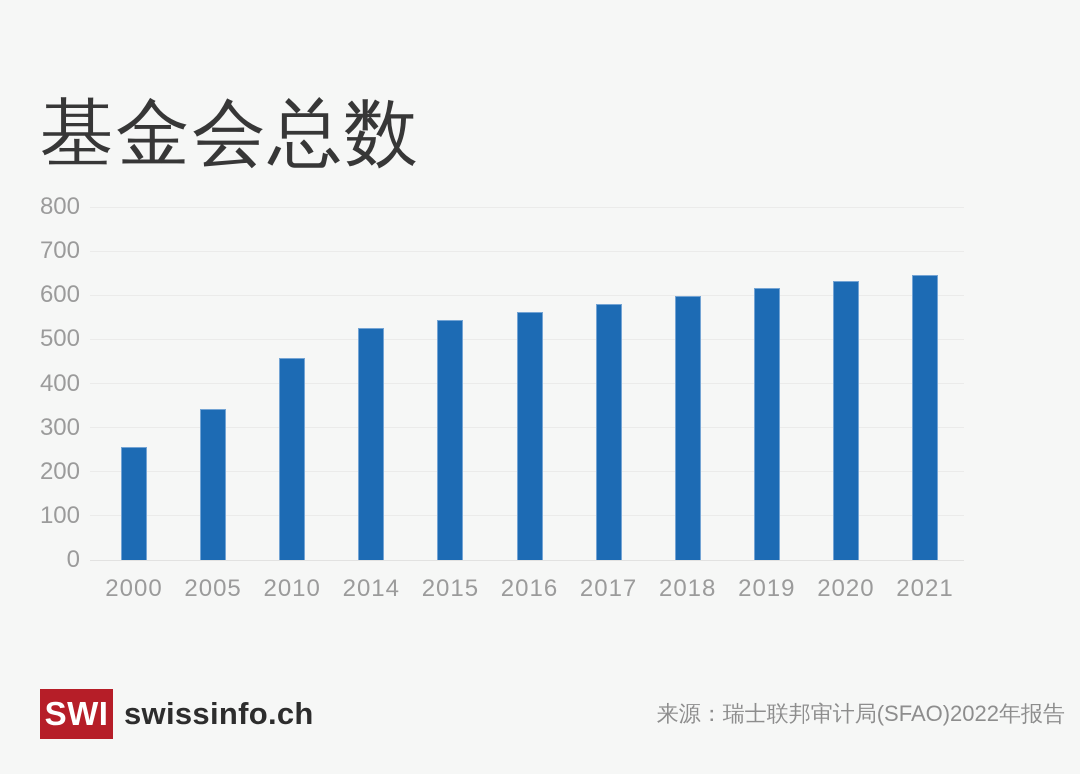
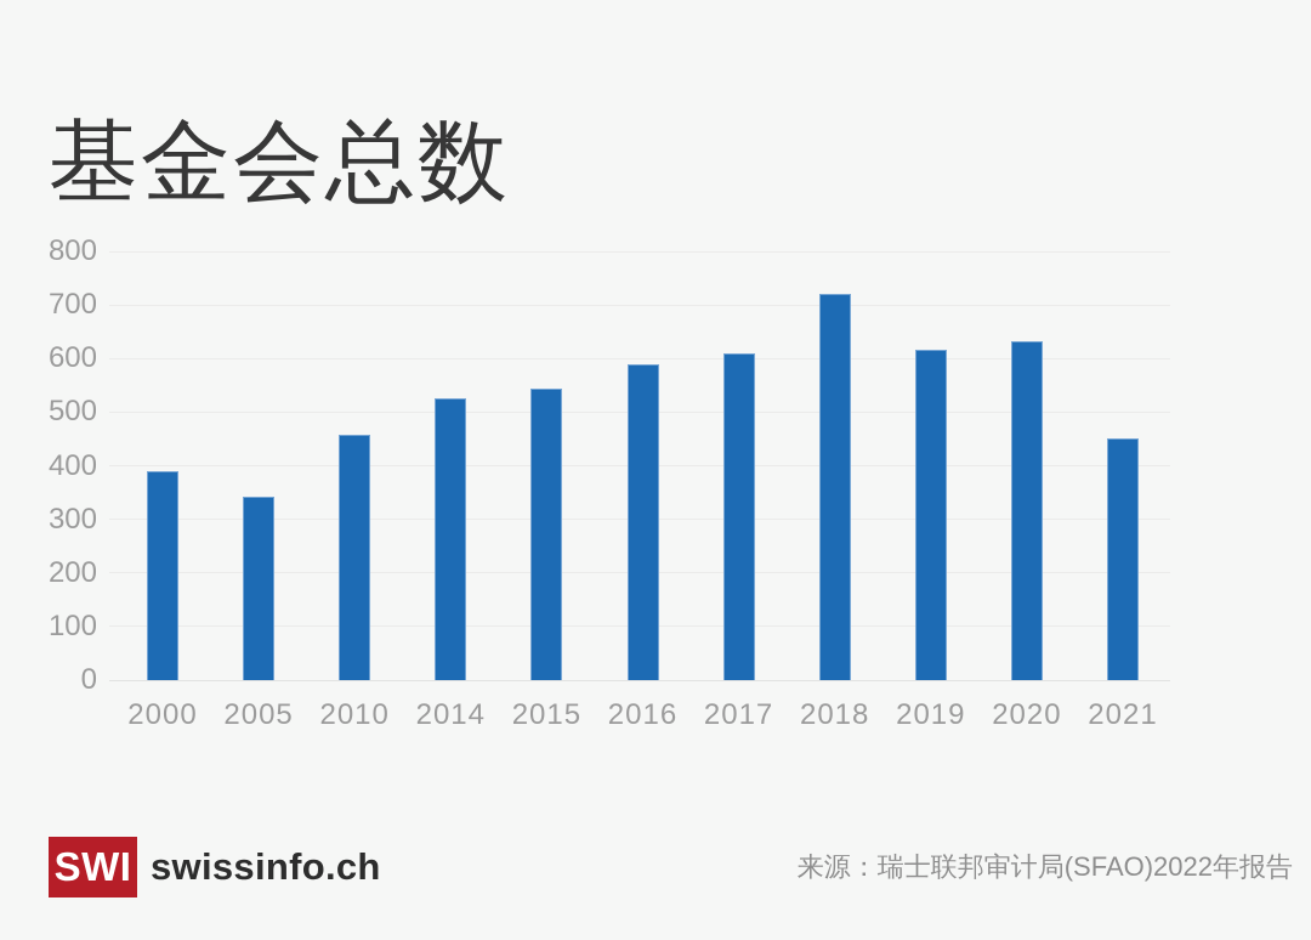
2000: 260 -> 390
2016: 560 -> 590
2017: 580 -> 610
2018: 600 -> 720
2021: 640 -> 450
